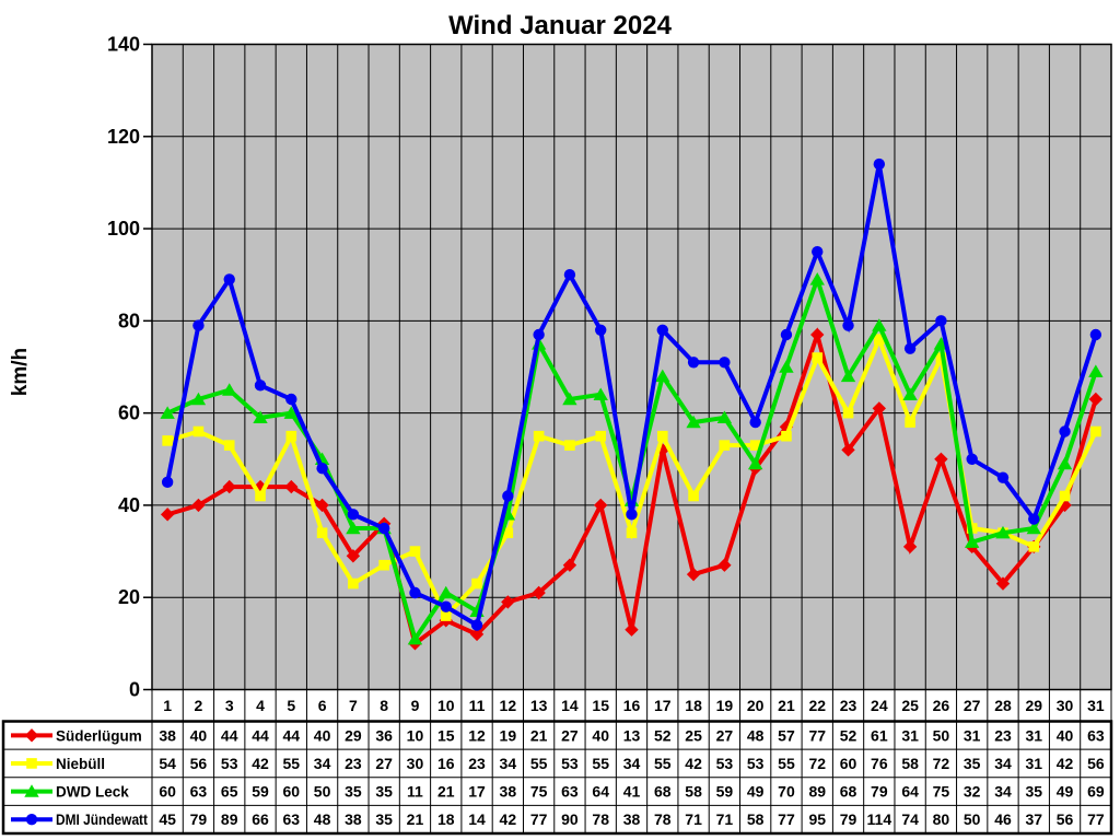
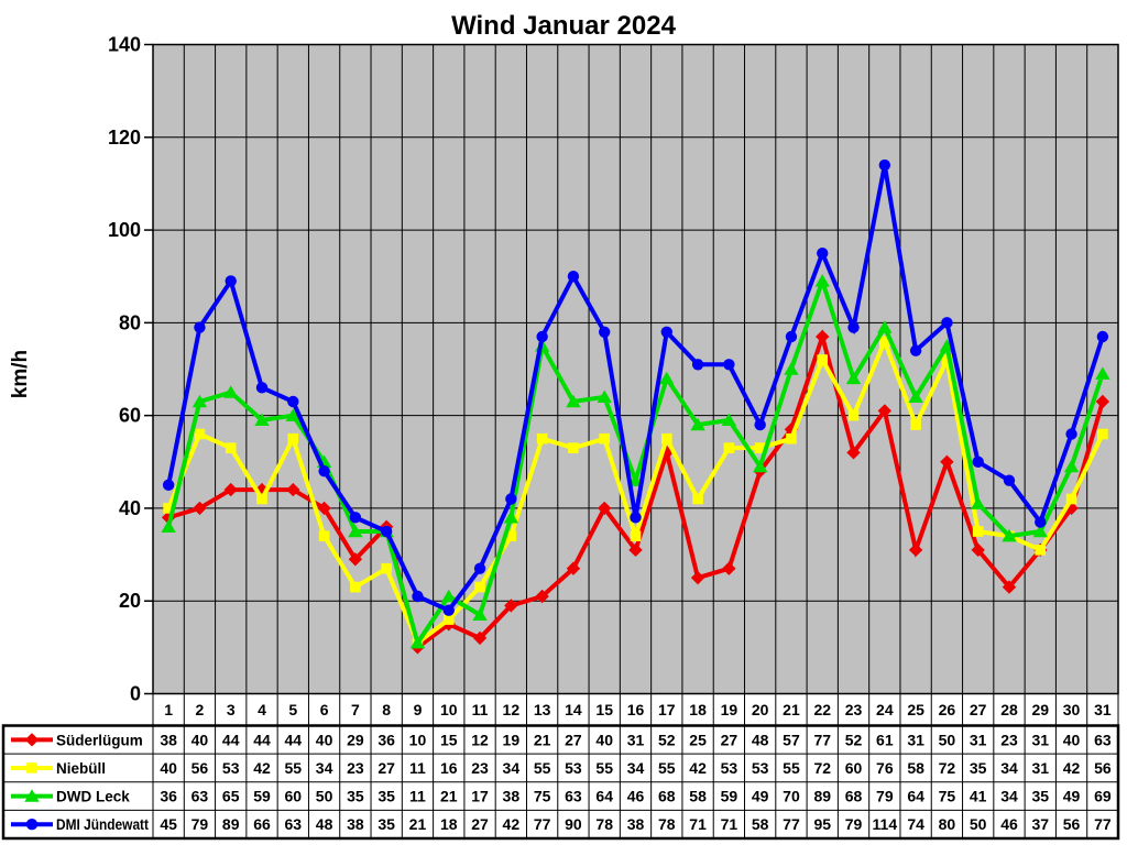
Niebüll/1: 54 -> 40
DWD Leck/1: 60 -> 36
Niebüll/9: 30 -> 11
DMI Jündewatt/11: 14 -> 27
Süderlügum/16: 13 -> 31
DWD Leck/16: 41 -> 46
DWD Leck/27: 32 -> 41
